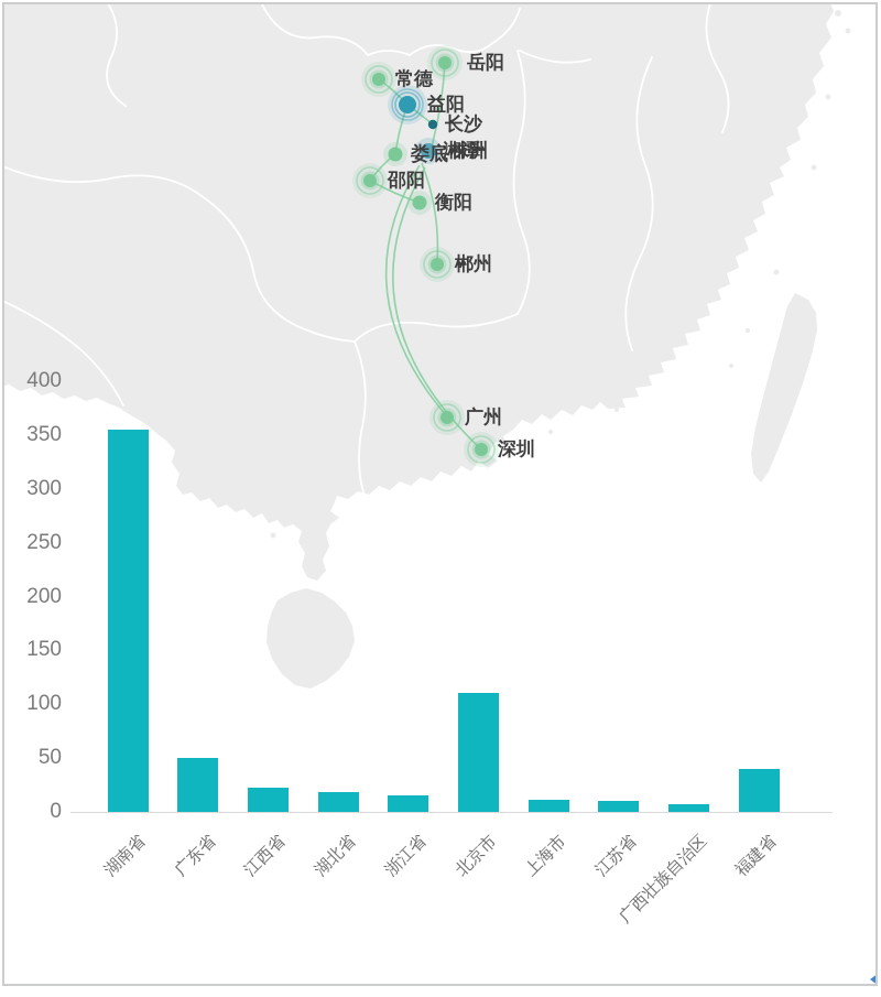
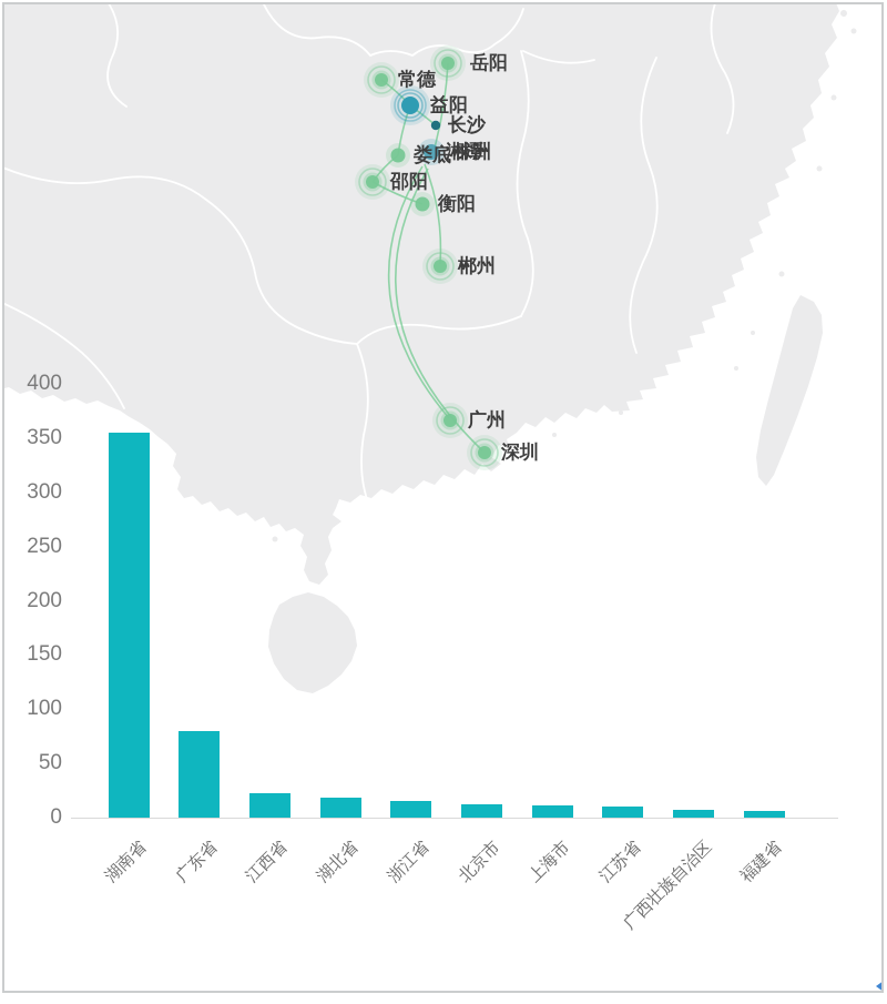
广东省: 50 -> 80
北京市: 110 -> 10
福建省: 40 -> 10
